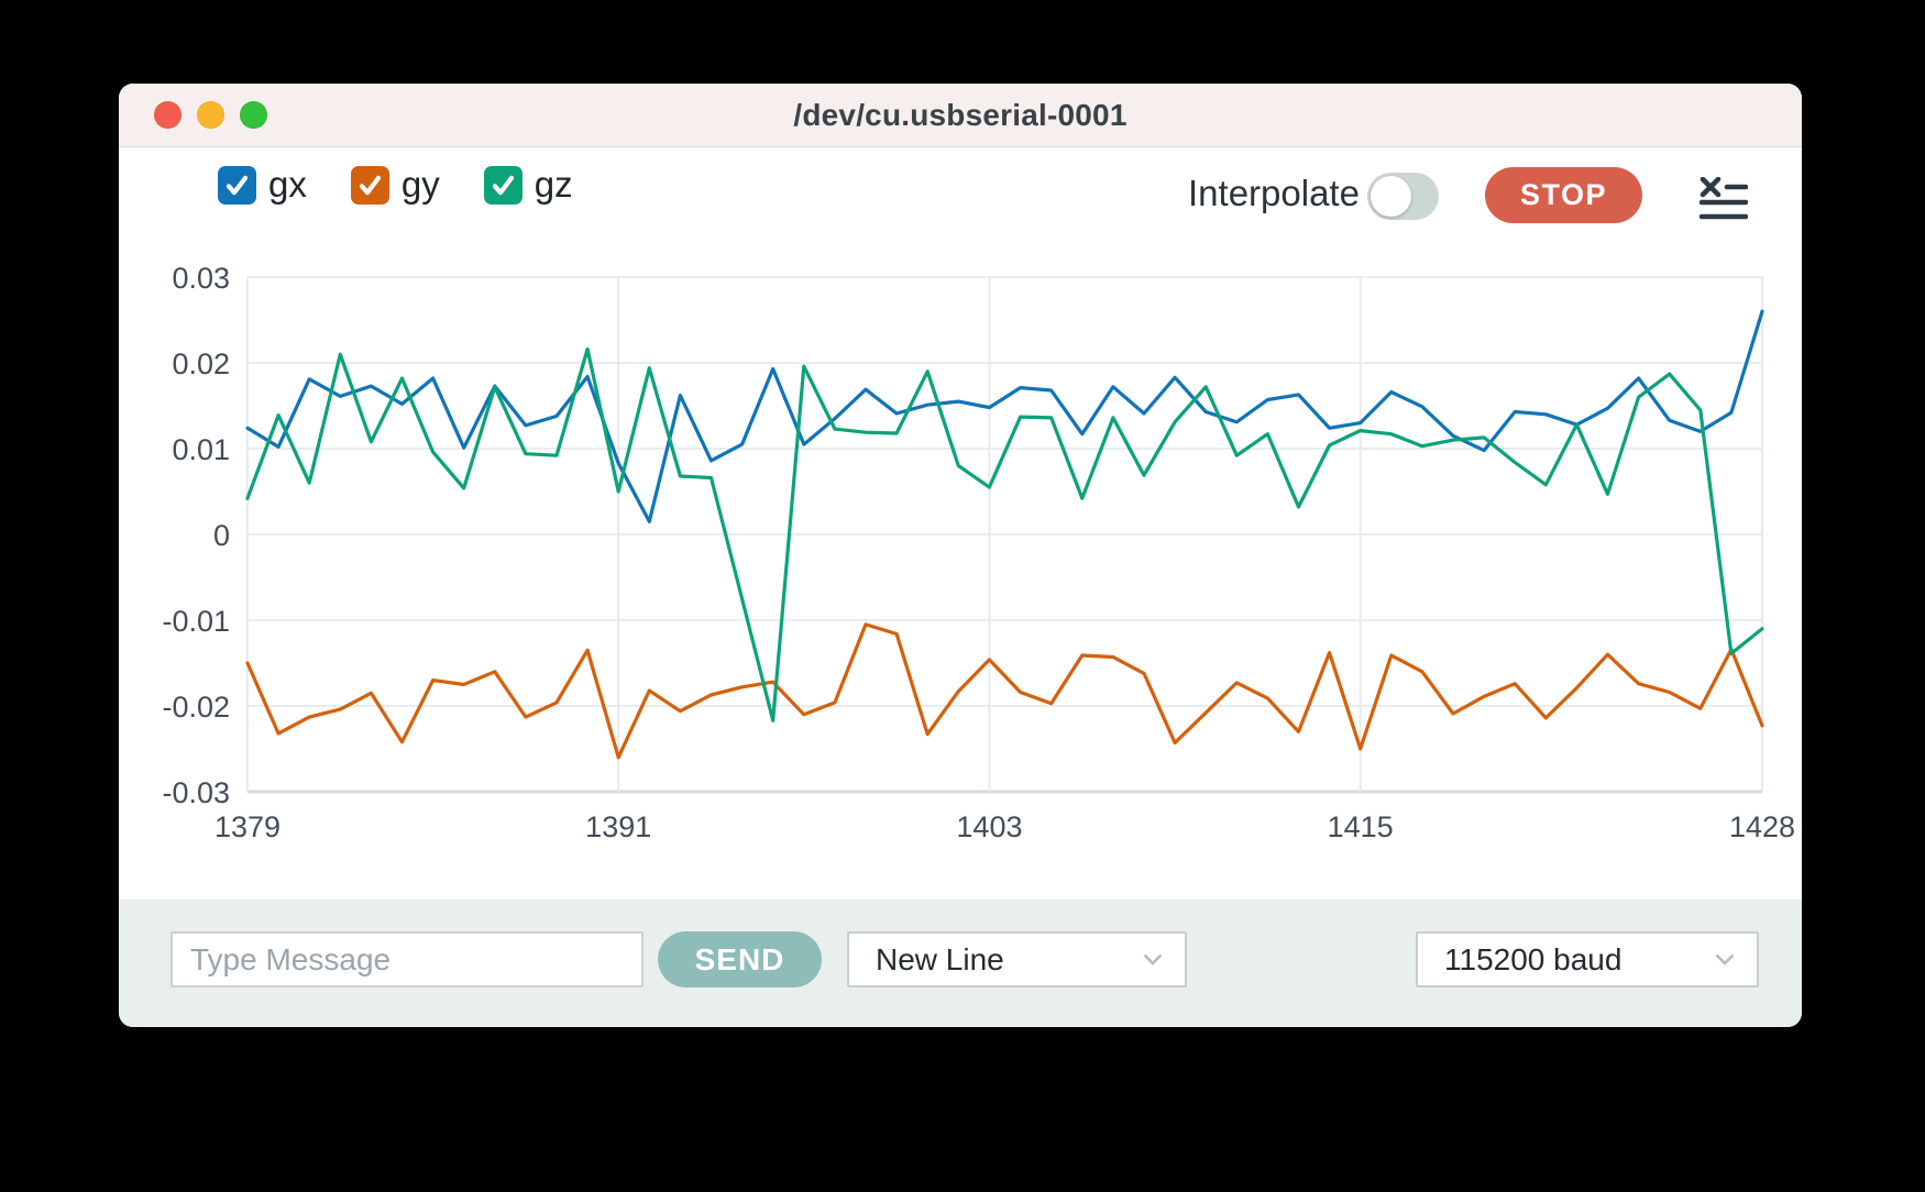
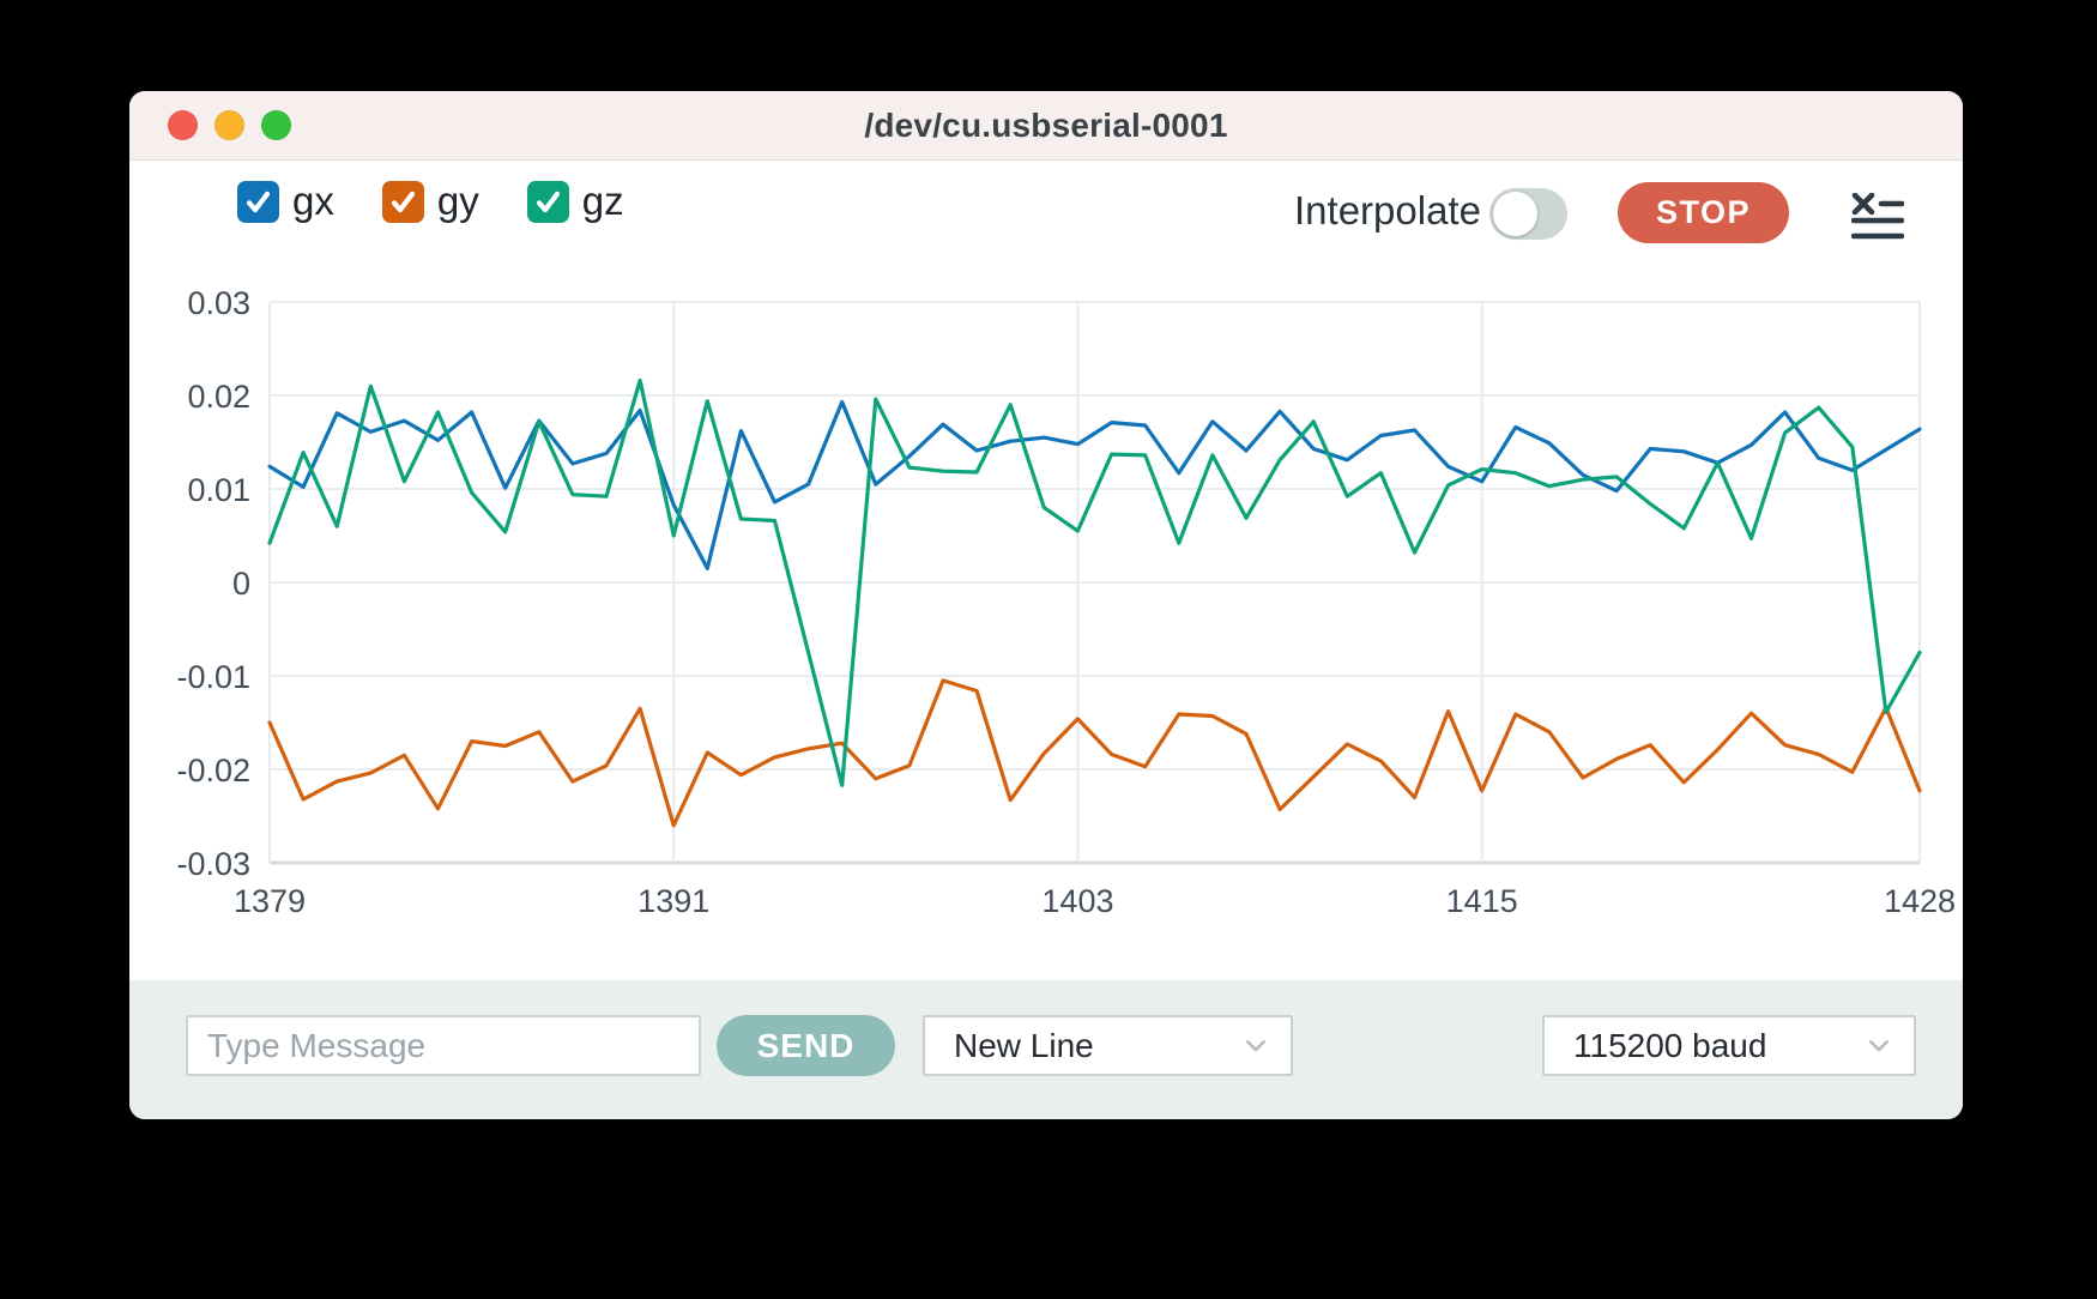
gx/1415: 0.013 -> 0.011
gy/1415: -0.025 -> -0.022
gx/1428: 0.026 -> 0.016
gz/1428: -0.011 -> -0.007
